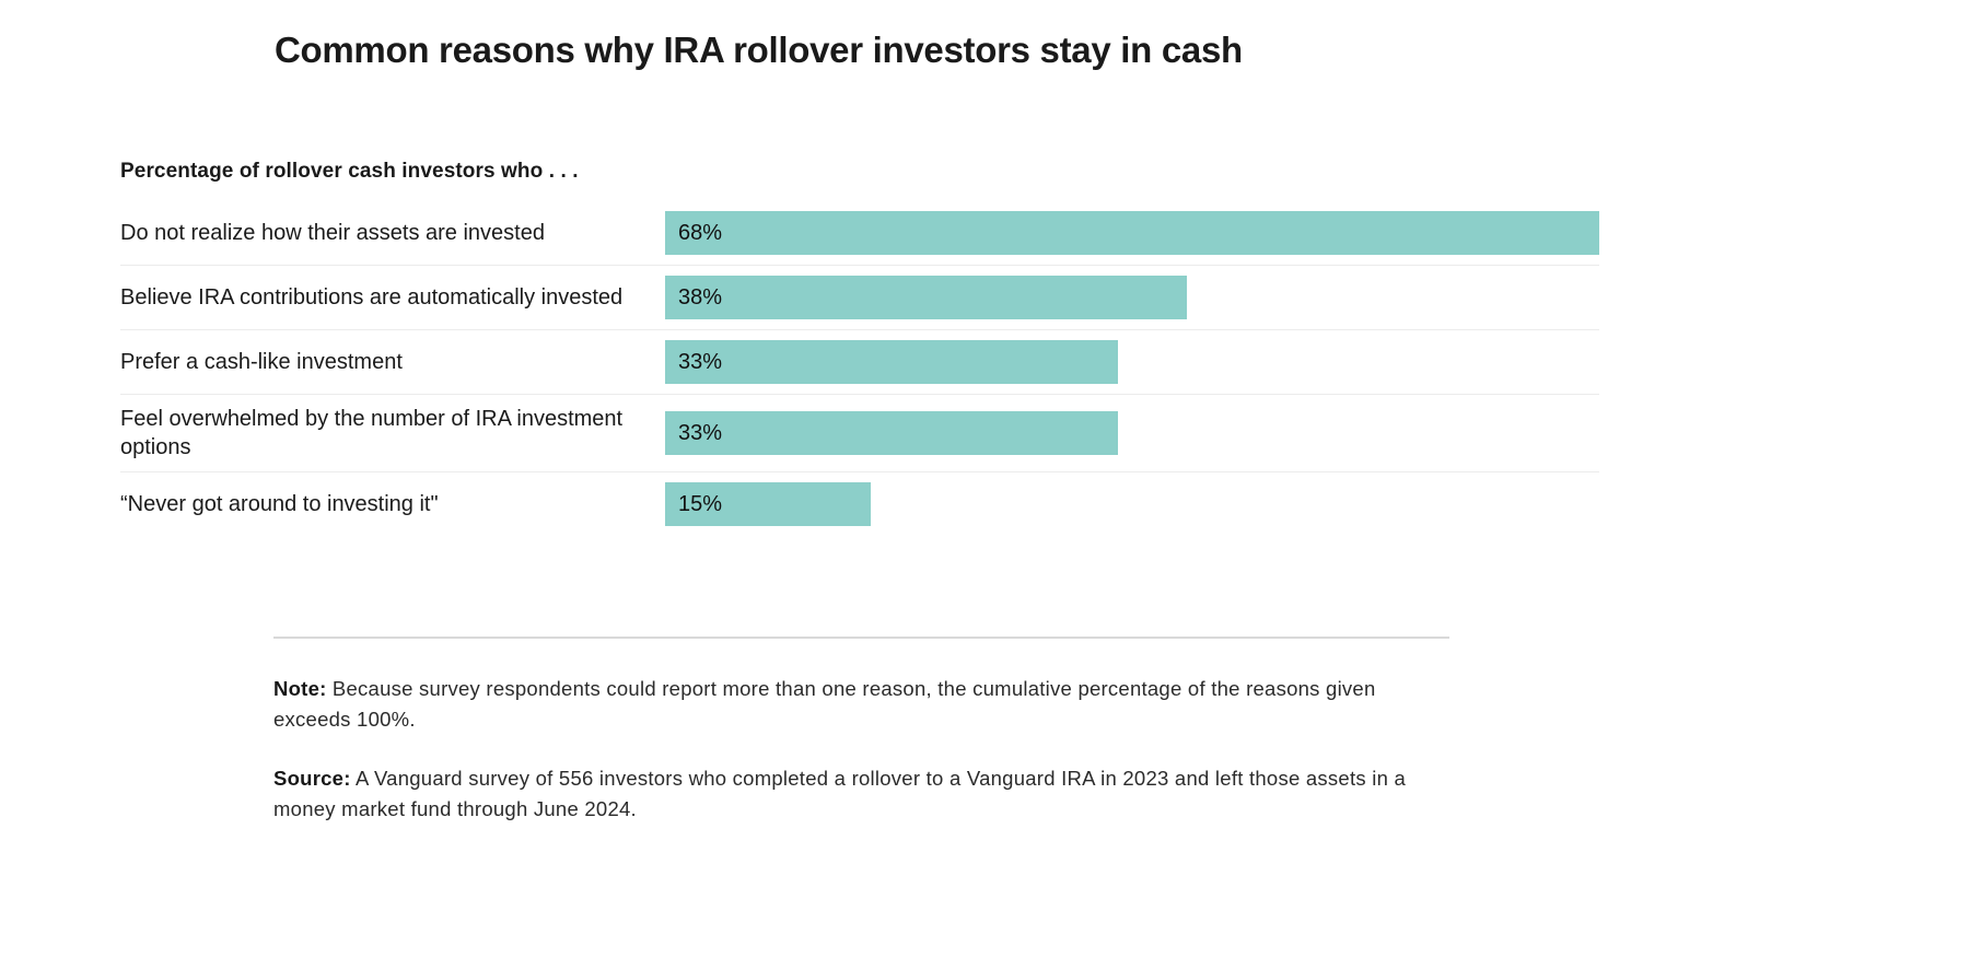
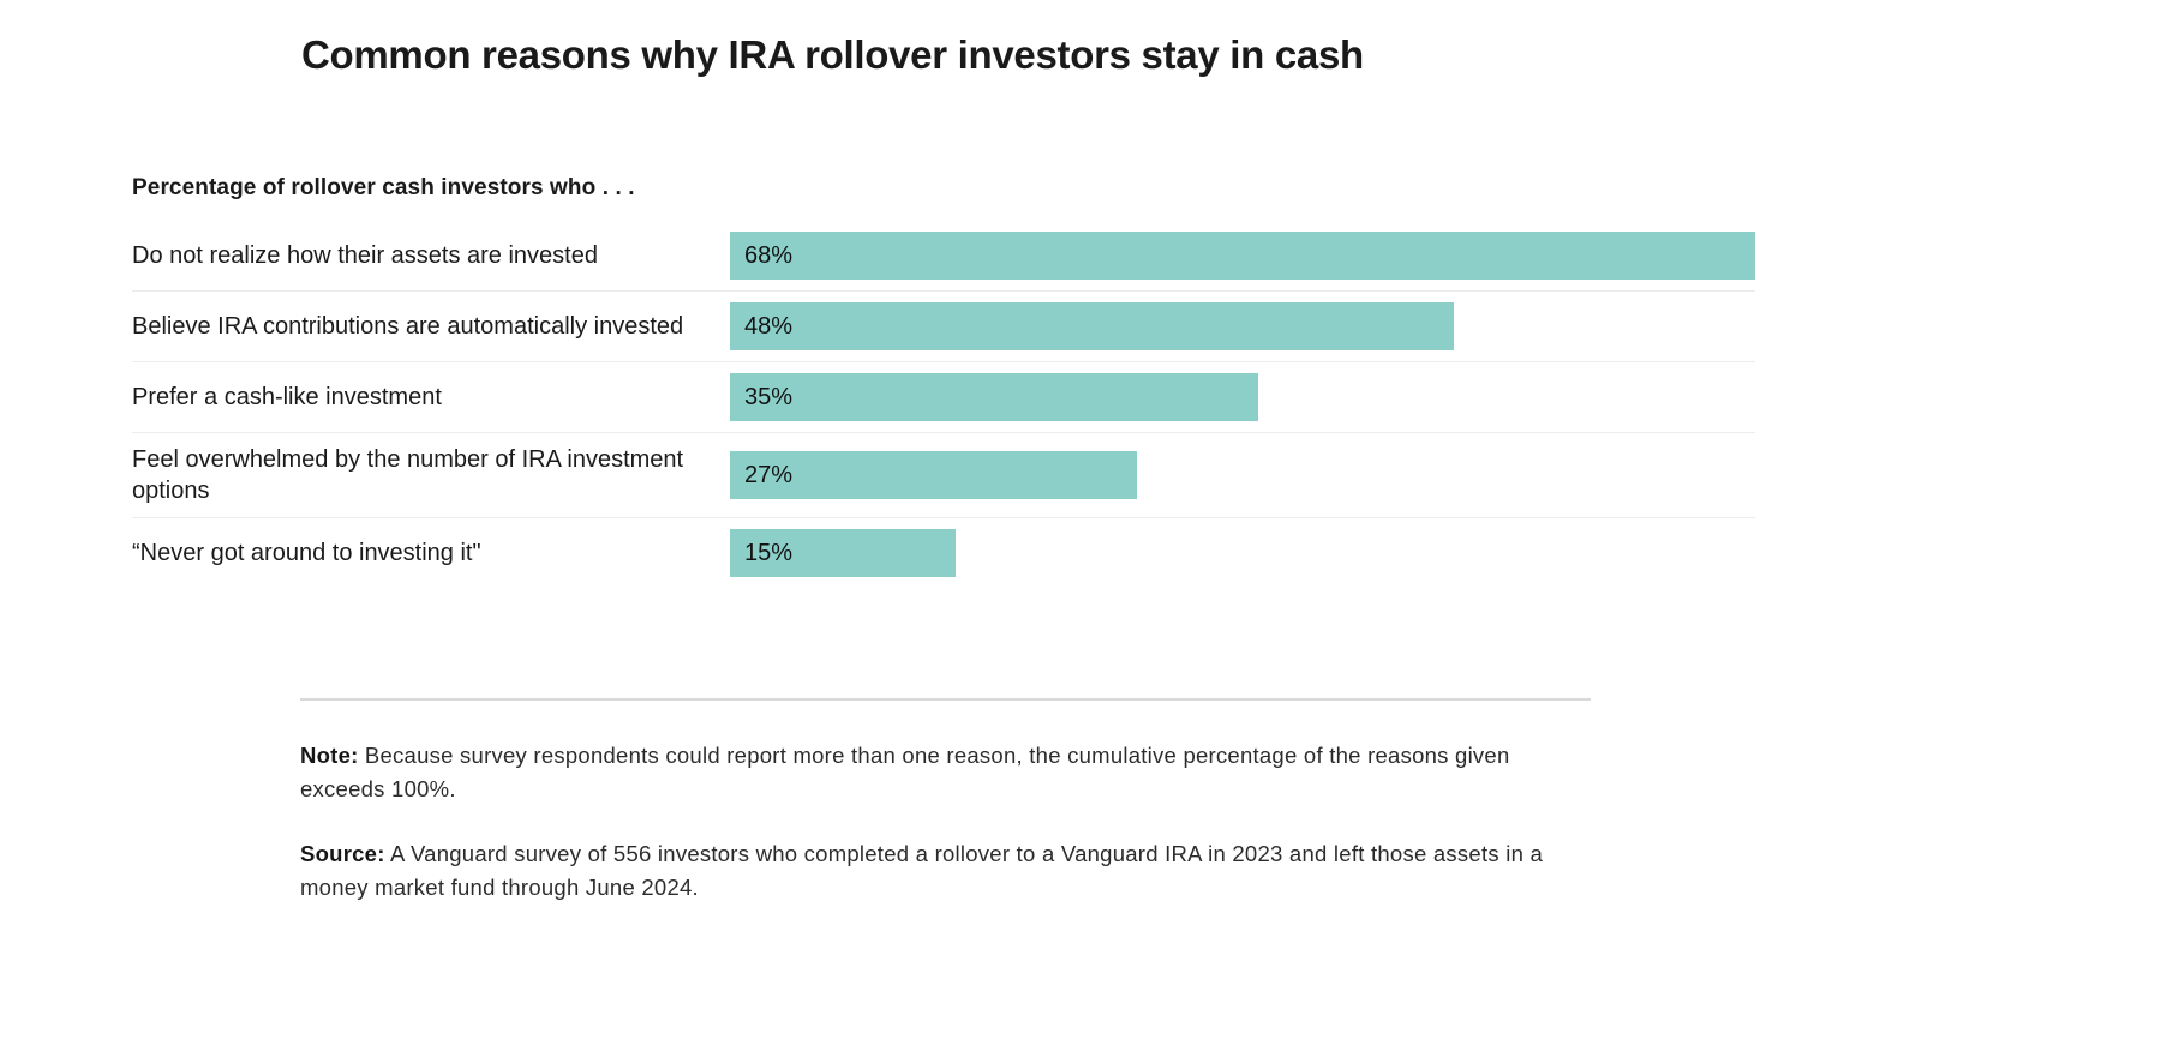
Believe IRA contributions are automatically invested: 38% -> 48%
Prefer a cash-like investment: 33% -> 35%
Feel overwhelmed by the number of IRA investment options: 33% -> 27%
